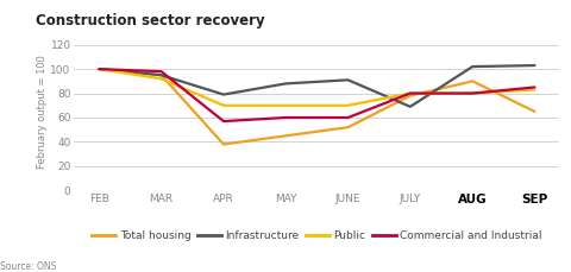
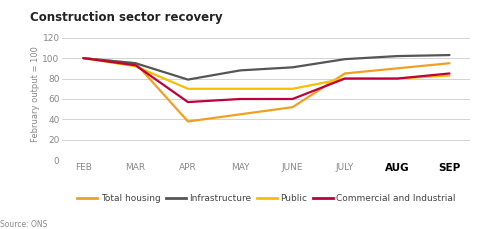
Commercial and Industrial/MAR: 98 -> 93
Total housing/JULY: 78 -> 85
Infrastructure/JULY: 69 -> 99
Total housing/SEP: 65 -> 95
